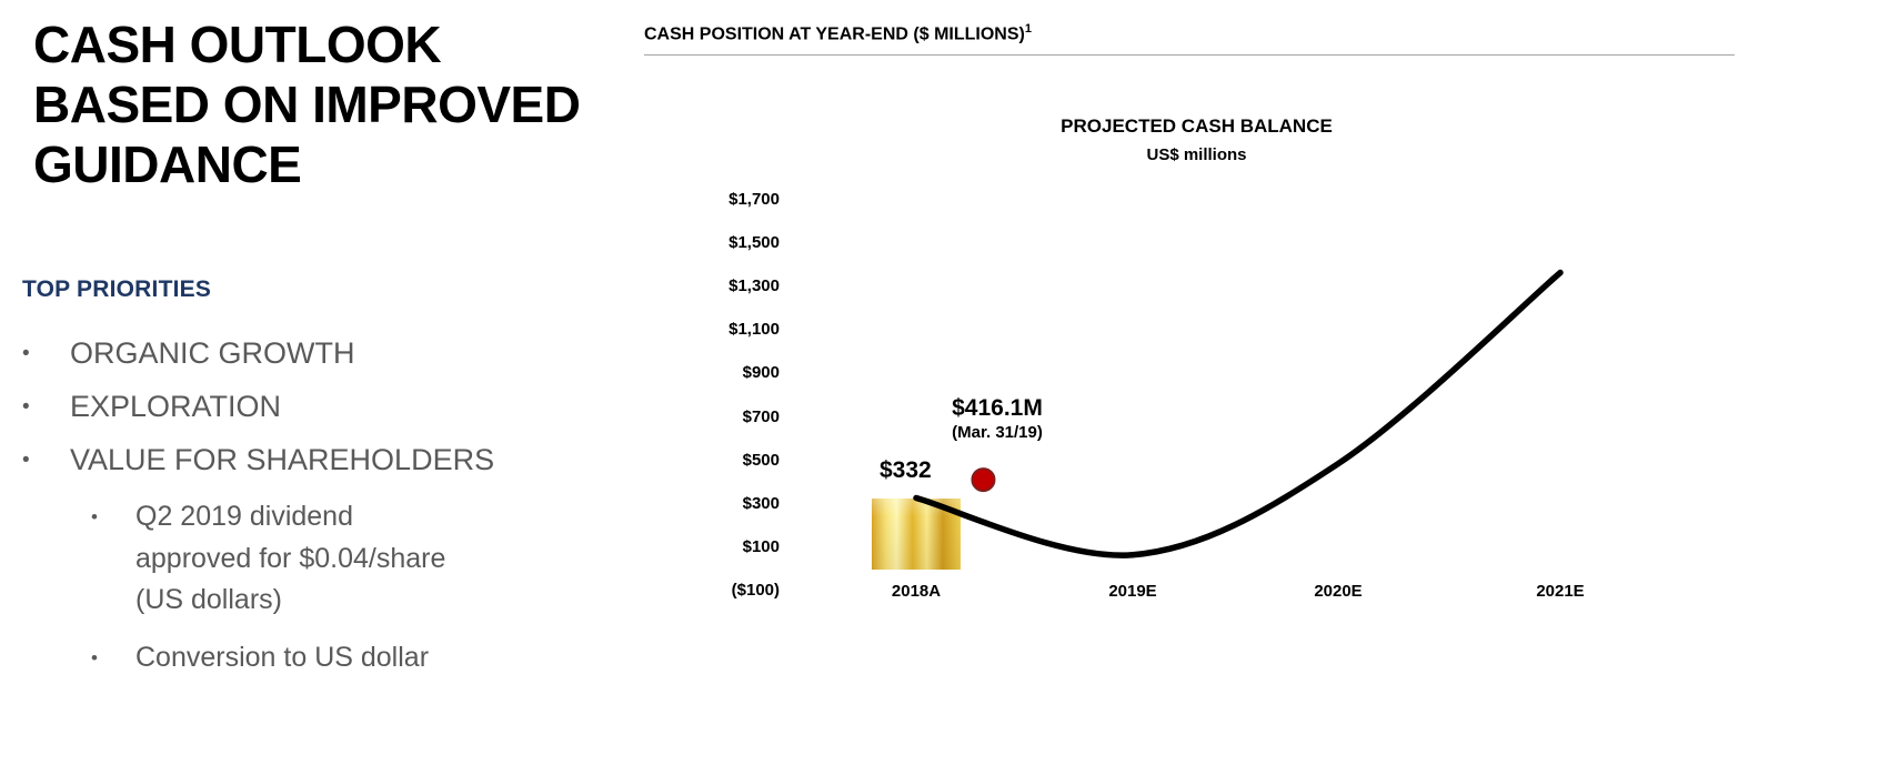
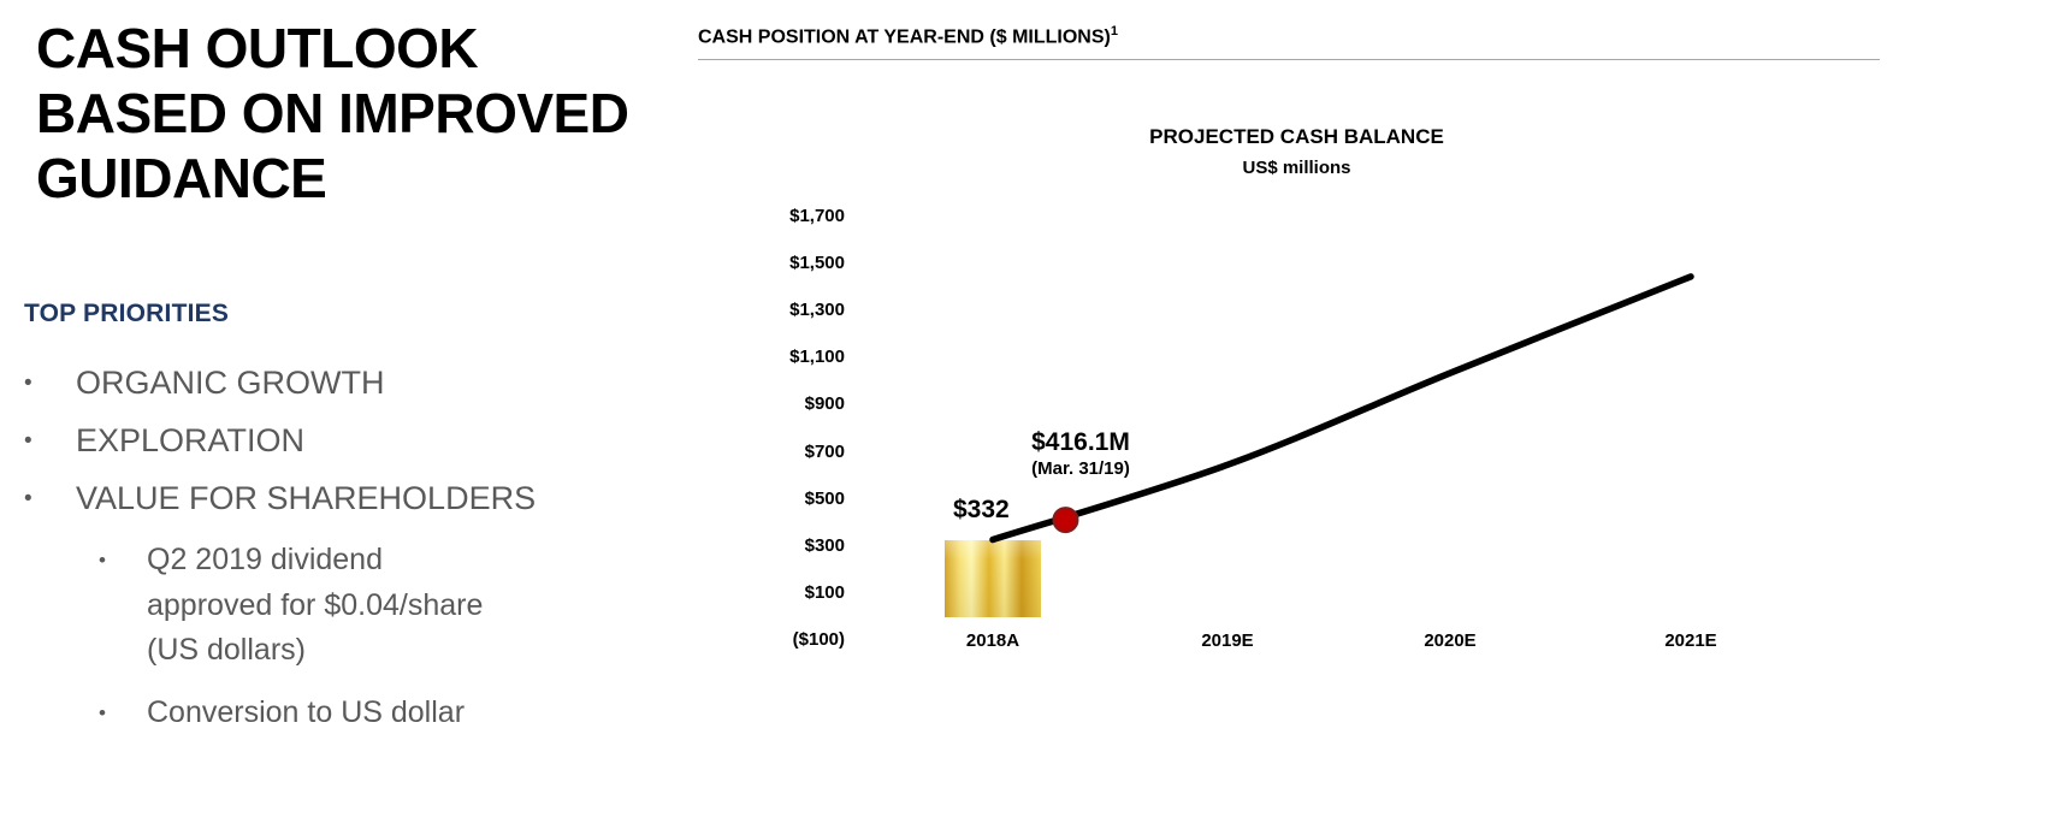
2019E: $70 -> $650
2020E: $490 -> $1040
2021E: $1370 -> $1450
